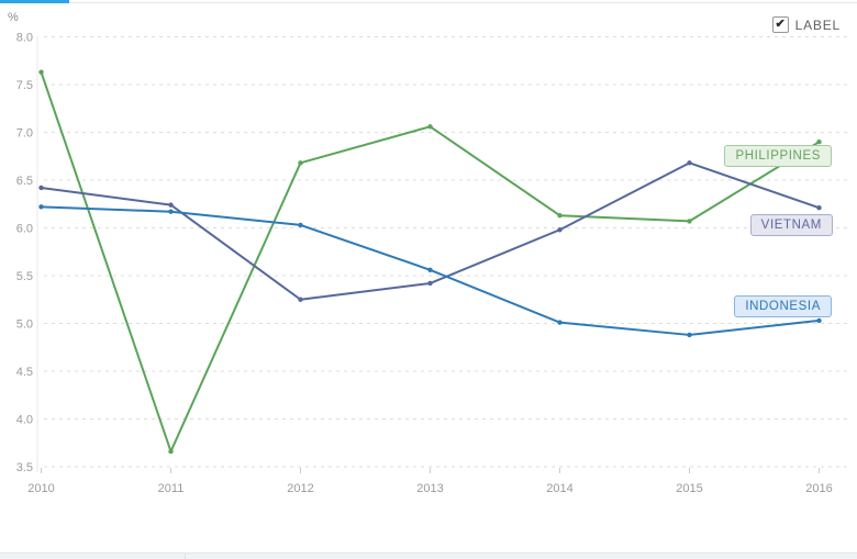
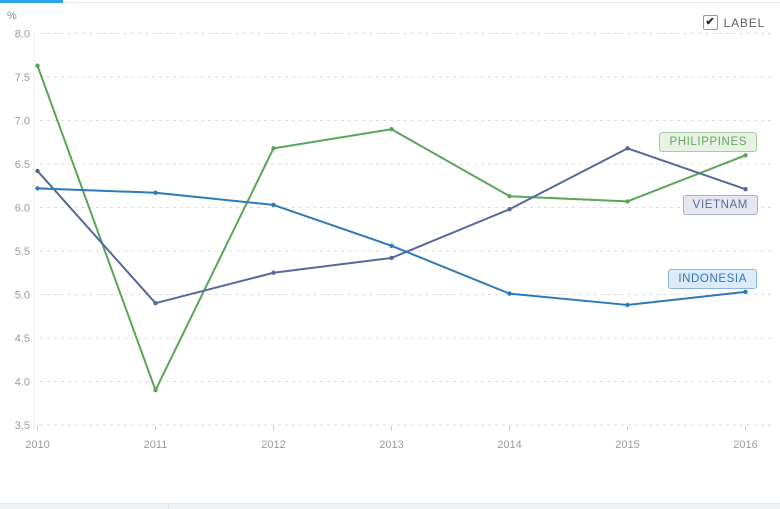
PHILIPPINES/2011: 3.7 -> 3.9
VIETNAM/2011: 6.2 -> 4.9
PHILIPPINES/2013: 7.1 -> 6.9
PHILIPPINES/2016: 6.9 -> 6.6
